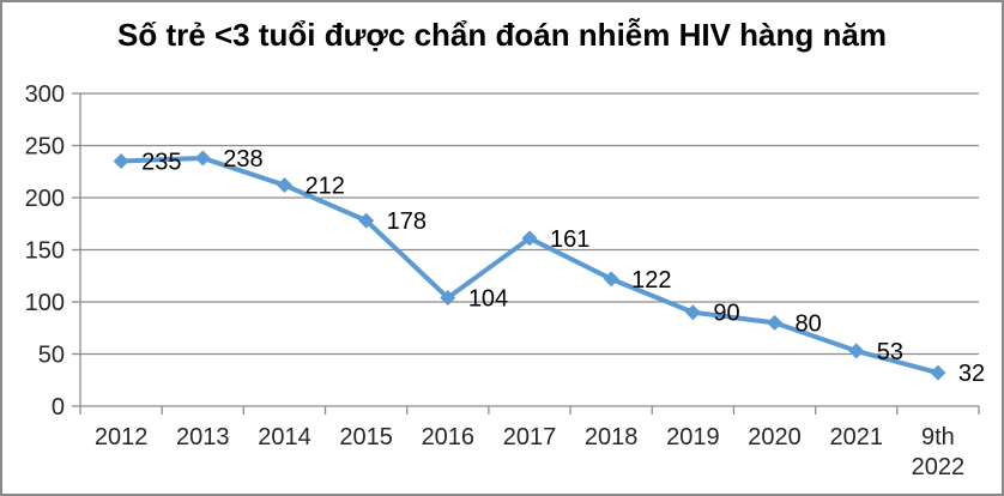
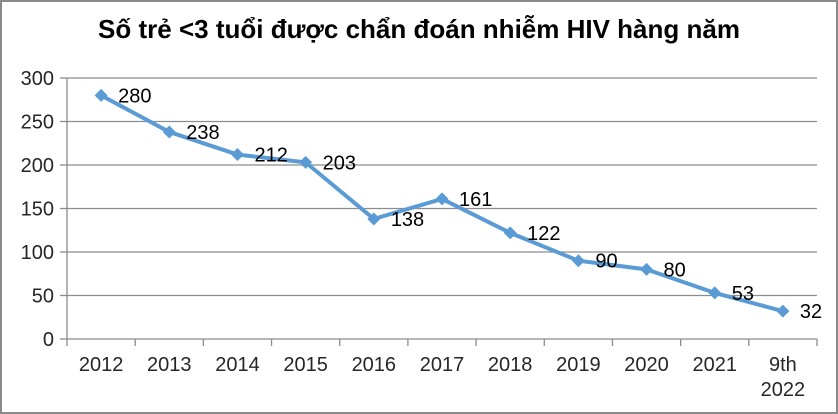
2012: 235 -> 280
2015: 178 -> 203
2016: 104 -> 138
